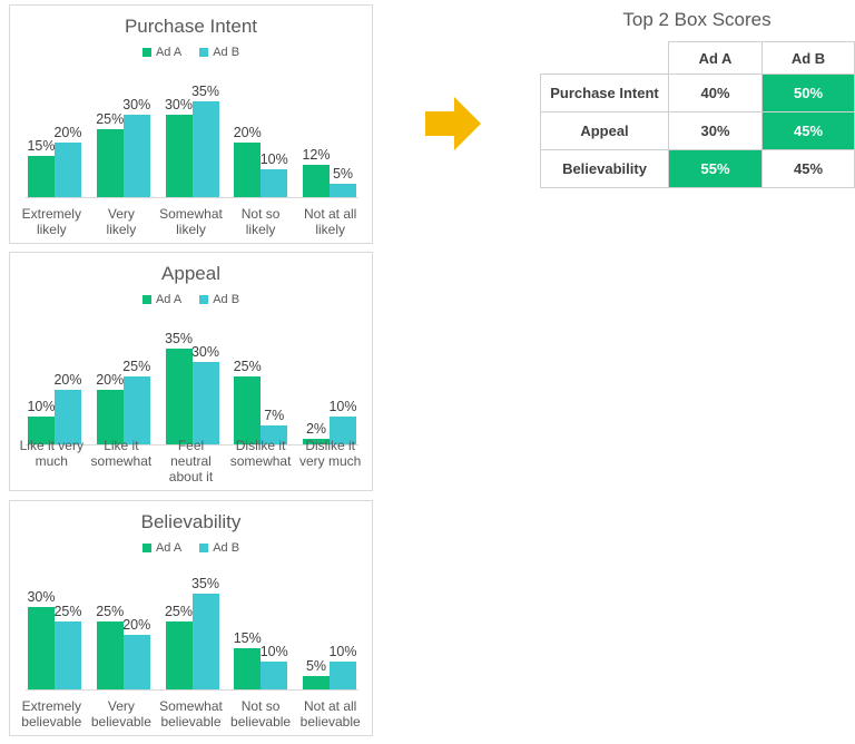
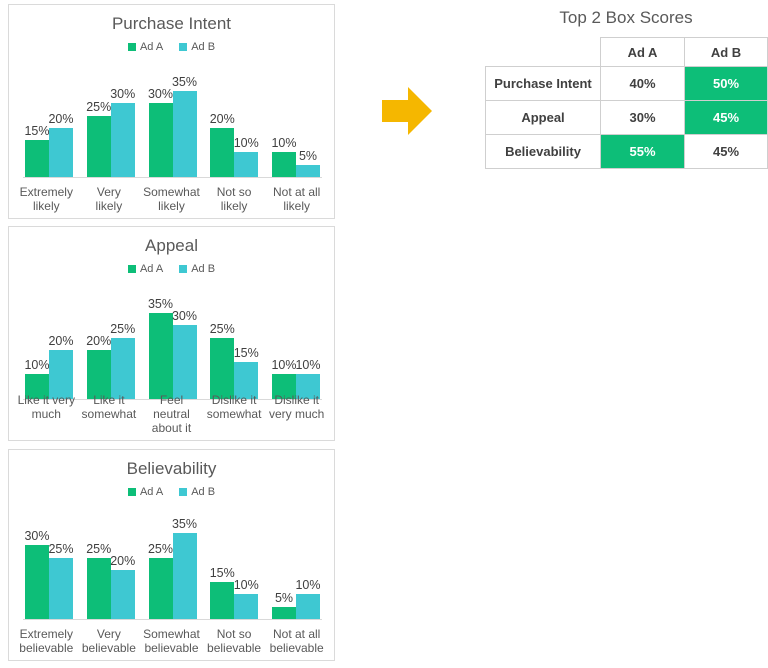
Purchase Intent/Ad A/Not at all likely: 12% -> 10%
Appeal/Ad B/Dislike it somewhat: 7% -> 15%
Appeal/Ad A/Dislike it very much: 2% -> 10%
